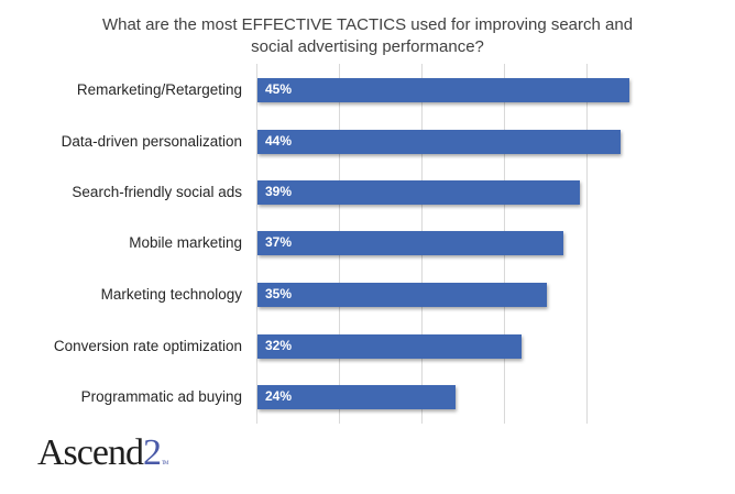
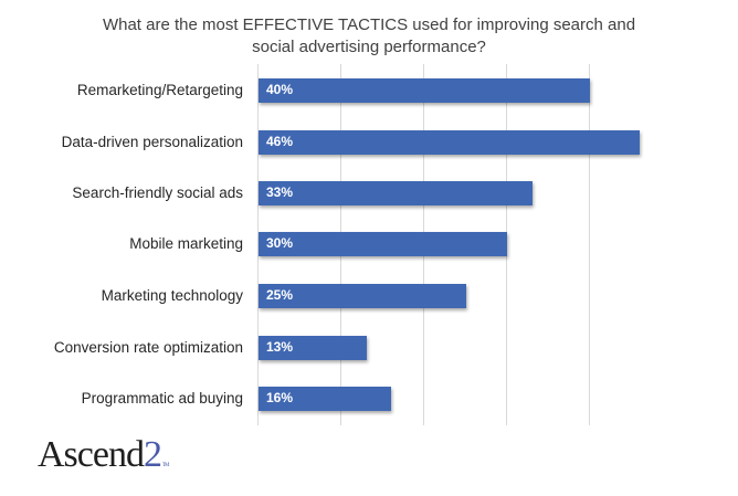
Remarketing/Retargeting: 45% -> 40%
Data-driven personalization: 44% -> 46%
Search-friendly social ads: 39% -> 33%
Mobile marketing: 37% -> 30%
Marketing technology: 35% -> 25%
Conversion rate optimization: 32% -> 13%
Programmatic ad buying: 24% -> 16%
